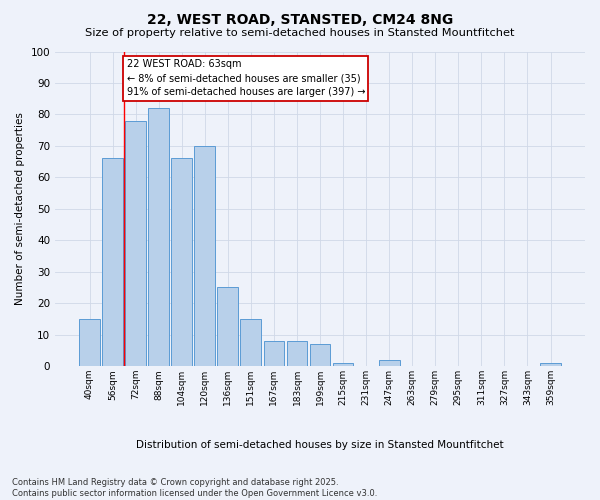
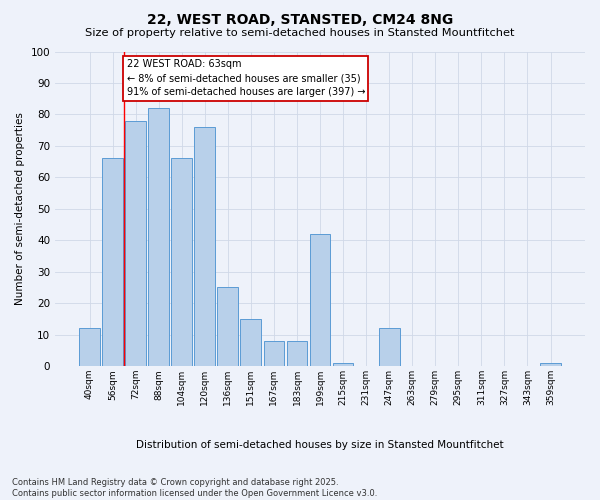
40sqm: 15 -> 12
120sqm: 70 -> 76
199sqm: 7 -> 42
247sqm: 2 -> 12
